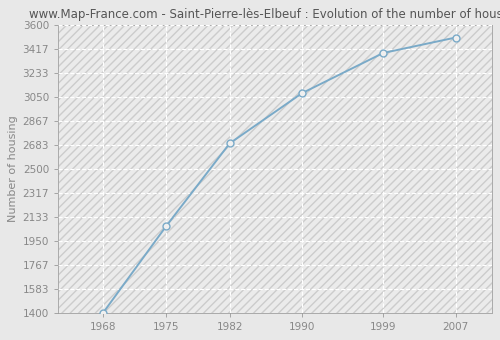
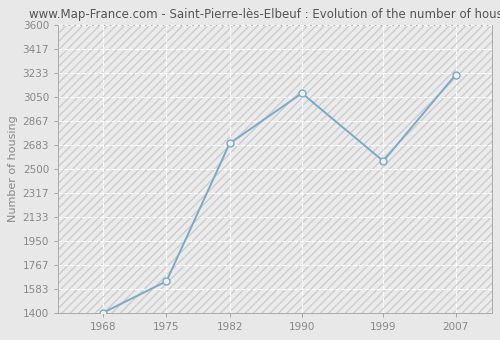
1975: 2060 -> 1640
1999: 3390 -> 2560
2007: 3510 -> 3220
